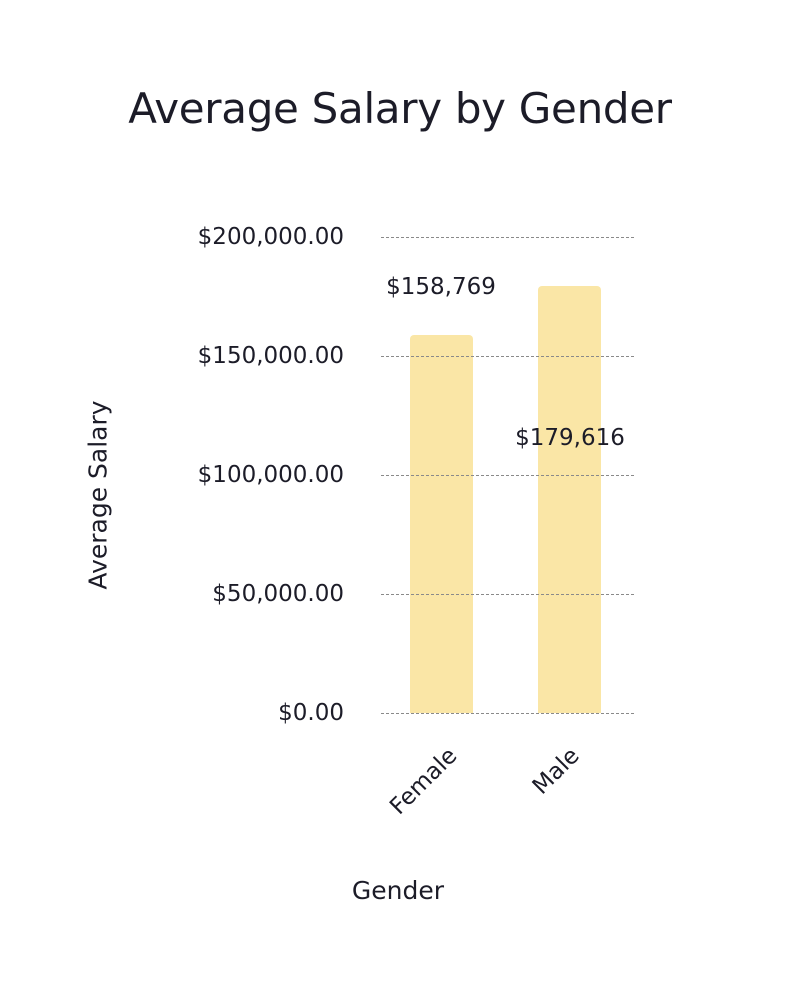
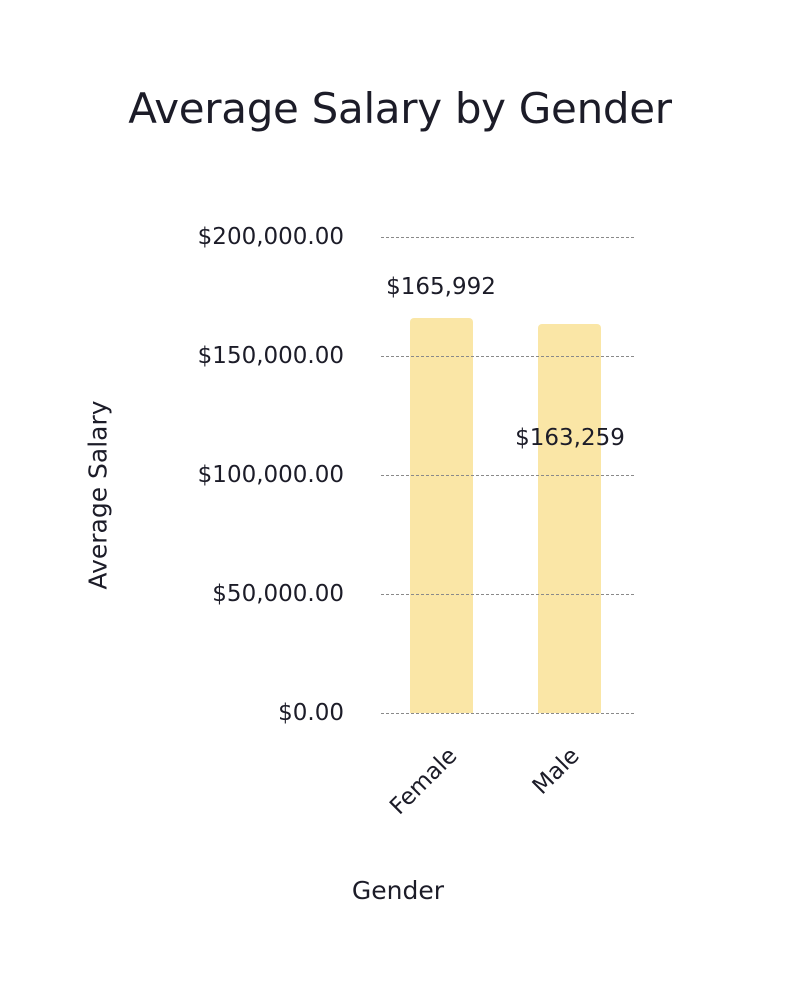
Female: $158,769 -> $165,992
Male: $179,616 -> $163,259
